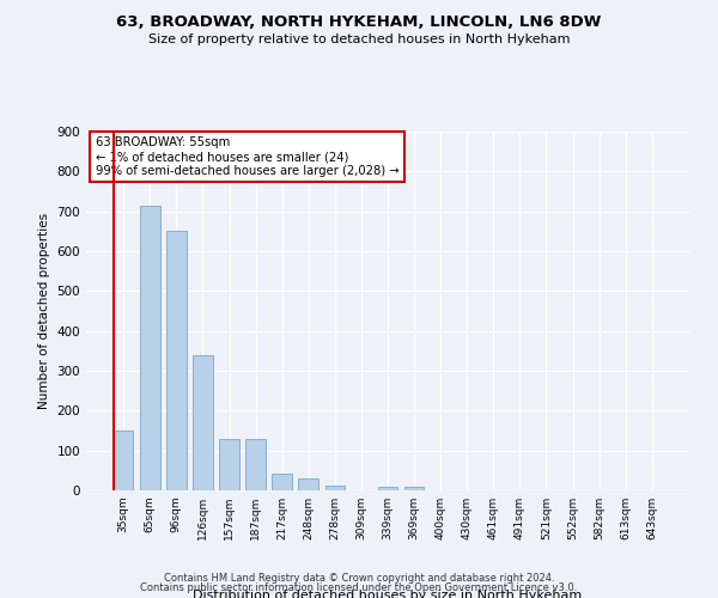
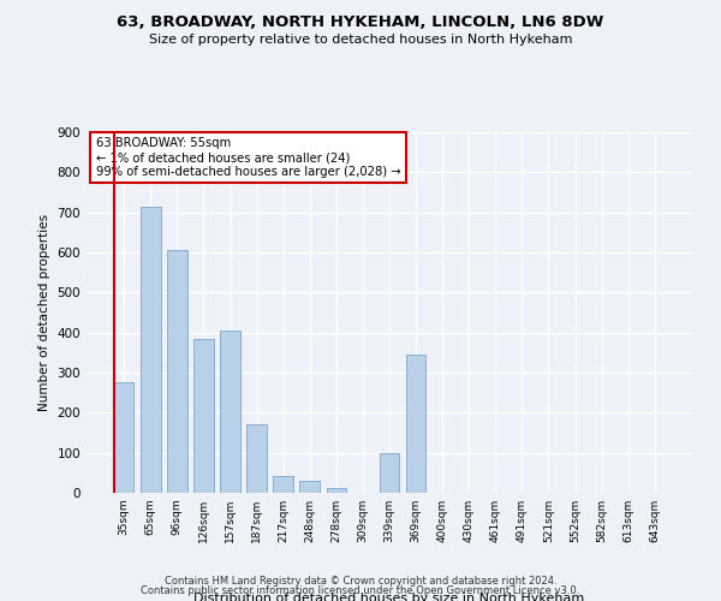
35sqm: 150 -> 275
96sqm: 650 -> 605
126sqm: 338 -> 385
157sqm: 128 -> 405
187sqm: 128 -> 170
339sqm: 8 -> 100
369sqm: 8 -> 345
